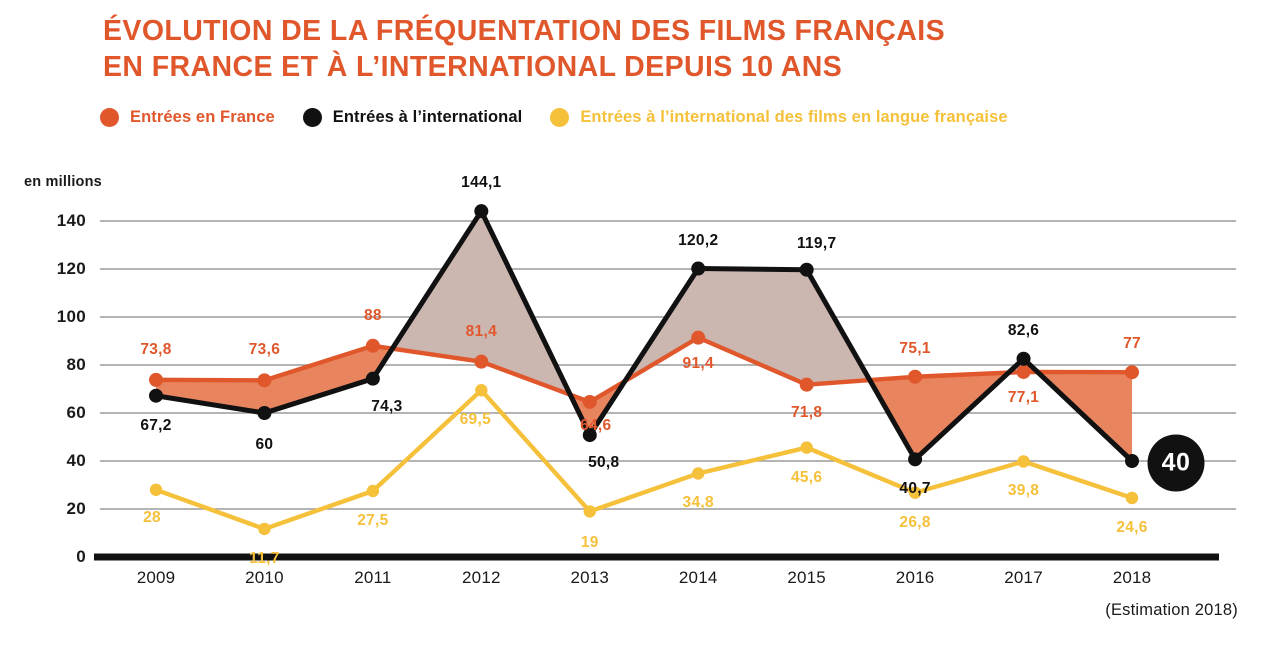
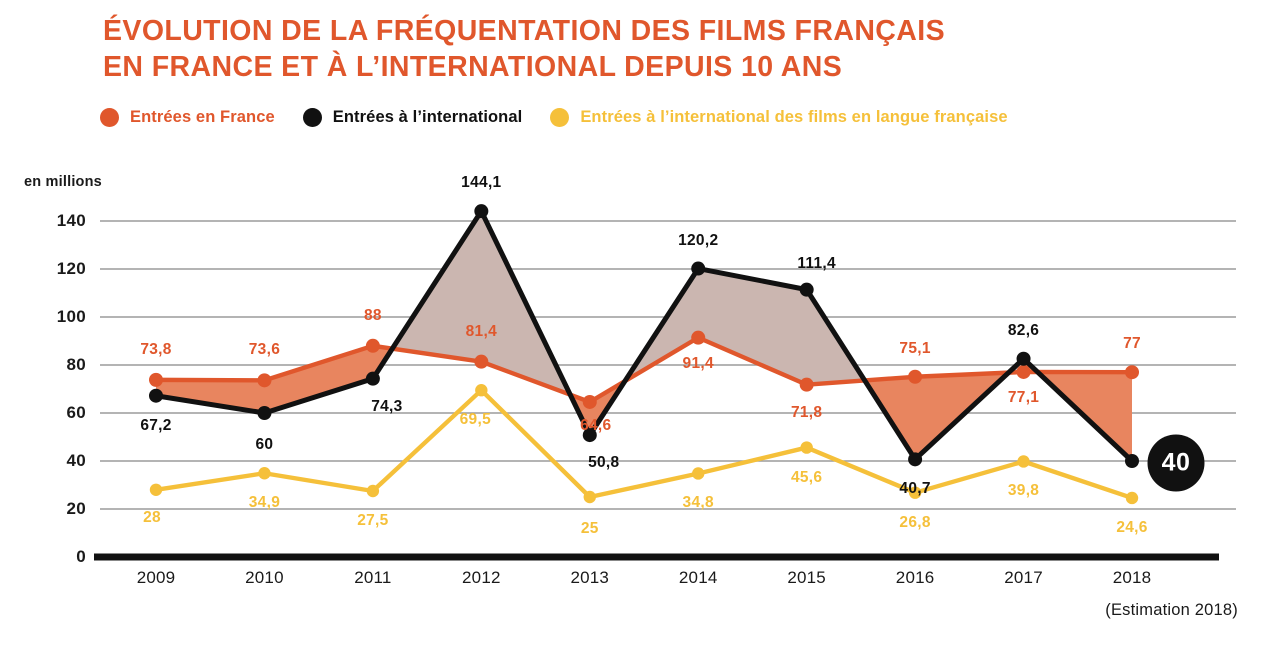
Entrées à l’international des films en langue française/2010: 11,7 -> 34,9
Entrées à l’international des films en langue française/2013: 19 -> 25
Entrées à l’international/2015: 119,7 -> 111,4
